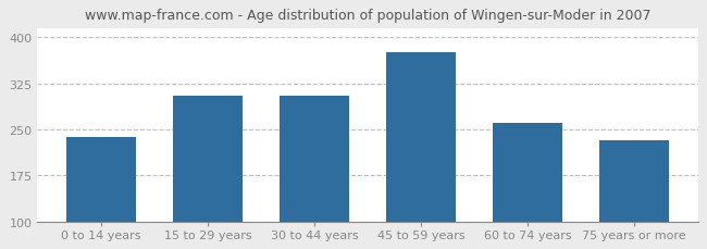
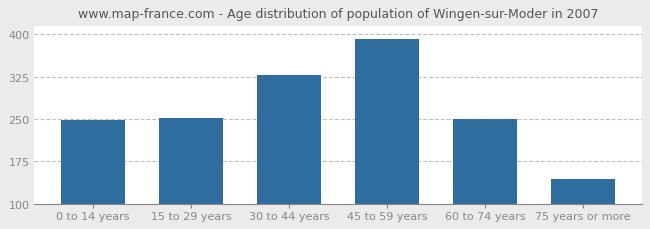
0 to 14 years: 238 -> 248
15 to 29 years: 304 -> 252
30 to 44 years: 304 -> 328
45 to 59 years: 376 -> 392
60 to 74 years: 260 -> 249
75 years or more: 232 -> 143
